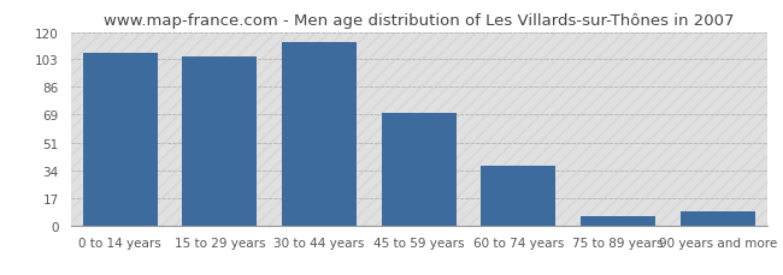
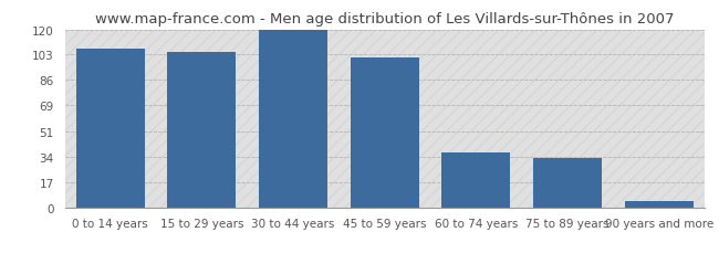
30 to 44 years: 114 -> 120
45 to 59 years: 70 -> 101
75 to 89 years: 6 -> 33
90 years and more: 9 -> 4
